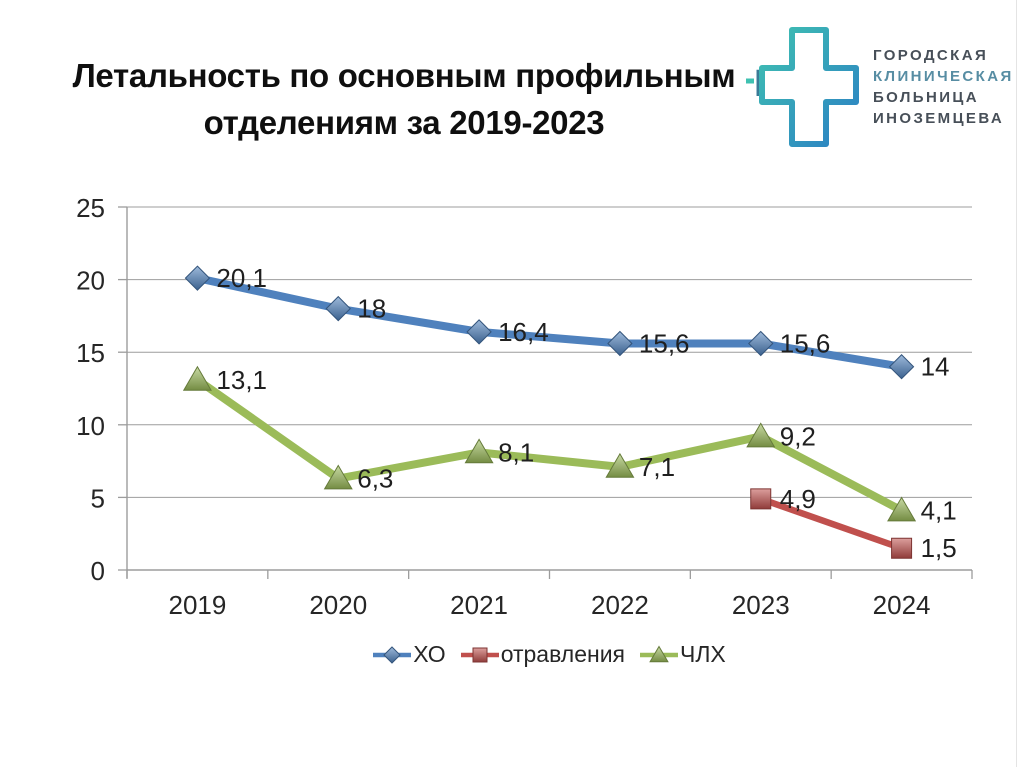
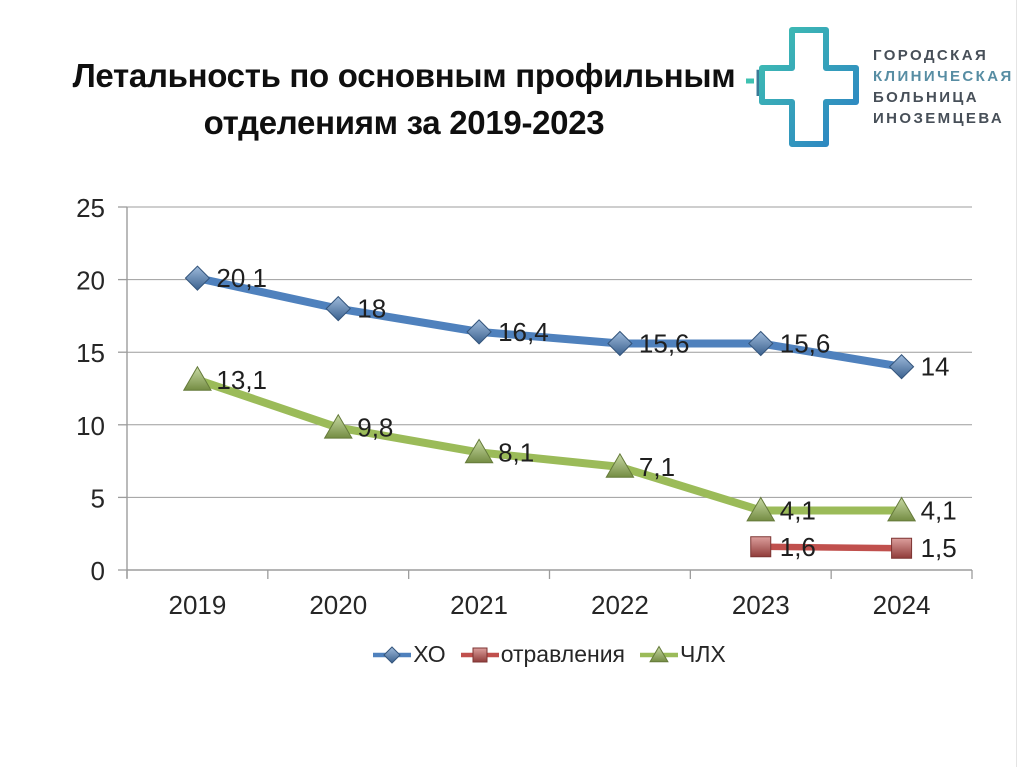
ЧЛХ/2020: 6,3 -> 9,8
отравления/2023: 4,9 -> 1,6
ЧЛХ/2023: 9,2 -> 4,1
